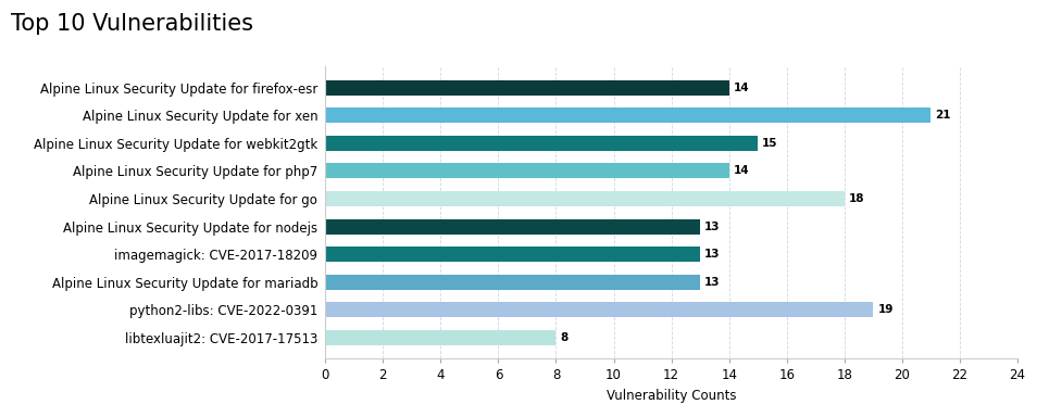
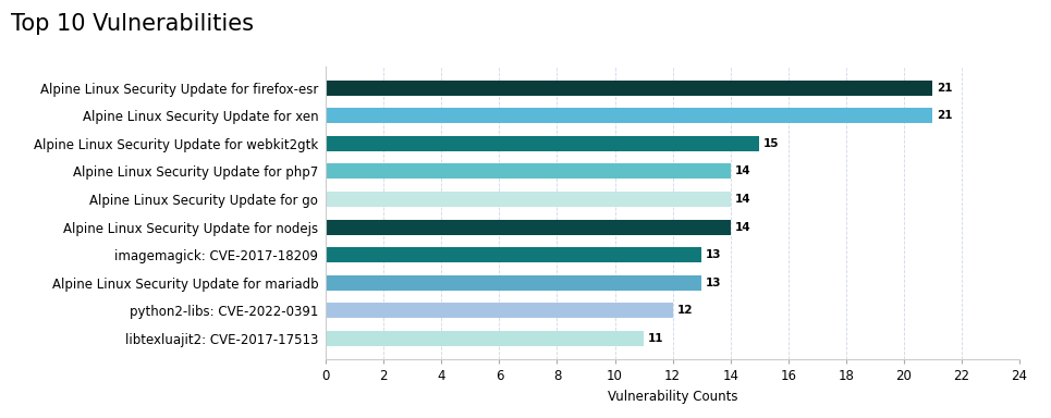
Alpine Linux Security Update for firefox-esr: 14 -> 21
Alpine Linux Security Update for go: 18 -> 14
Alpine Linux Security Update for nodejs: 13 -> 14
python2-libs: CVE-2022-0391: 19 -> 12
libtexluajit2: CVE-2017-17513: 8 -> 11
